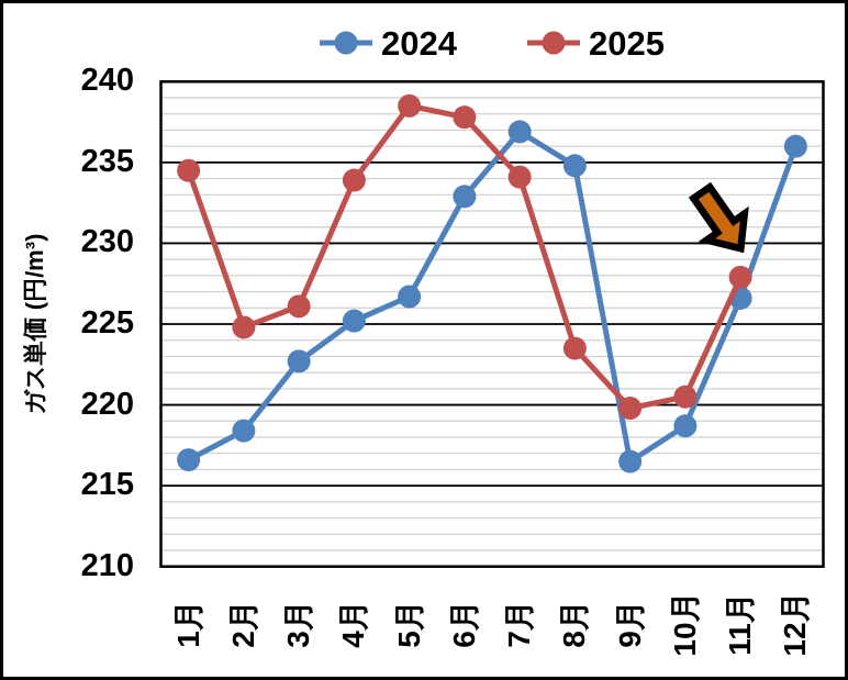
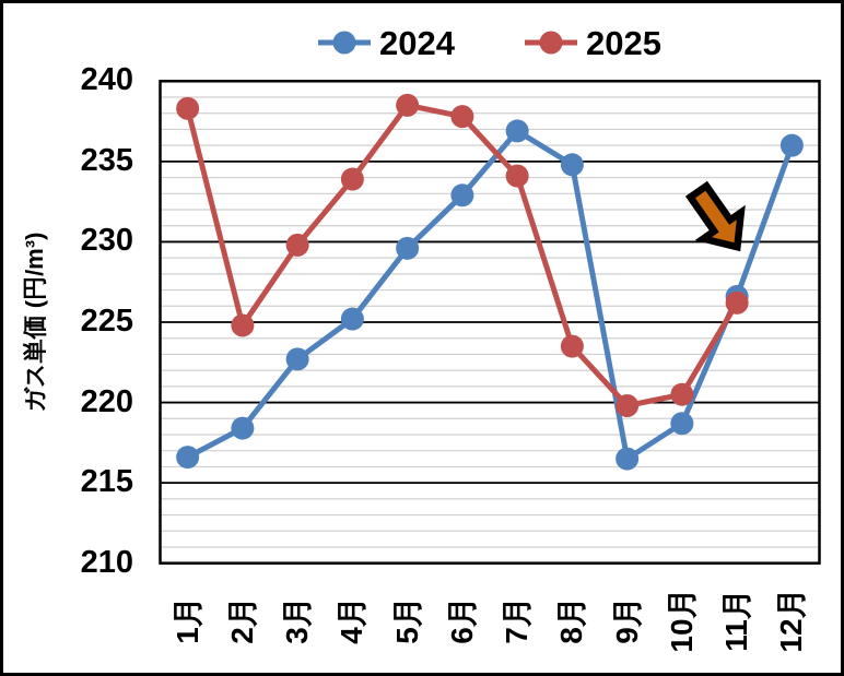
2025/1月: 234.5 -> 238.3
2025/3月: 226.1 -> 229.8
2024/5月: 226.7 -> 229.6
2025/11月: 227.9 -> 226.2
